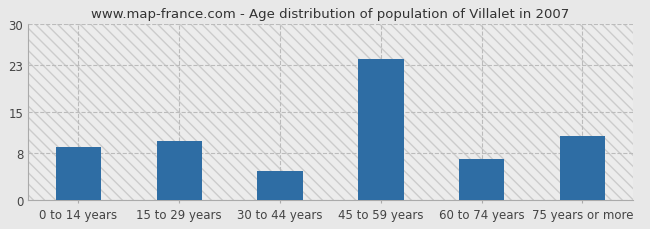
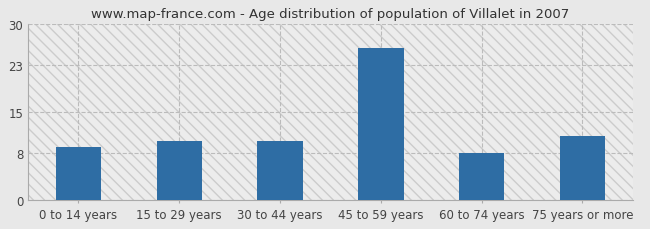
30 to 44 years: 5 -> 10
45 to 59 years: 24 -> 26
60 to 74 years: 7 -> 8
